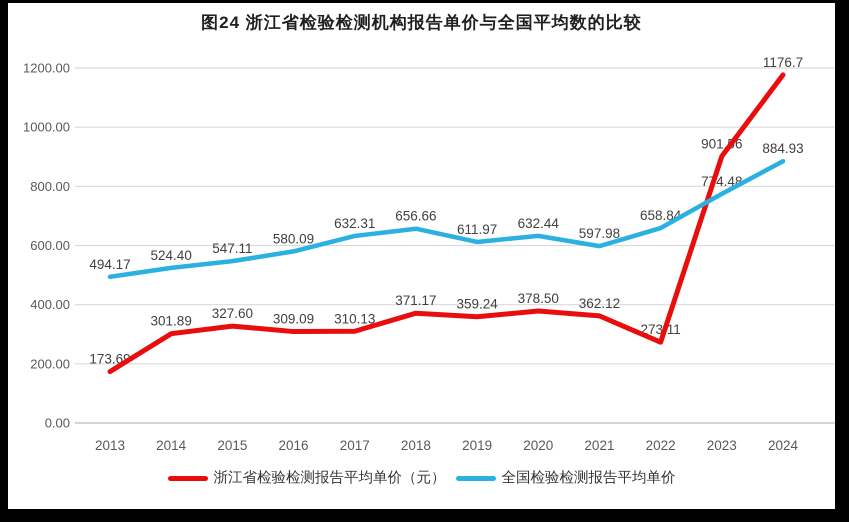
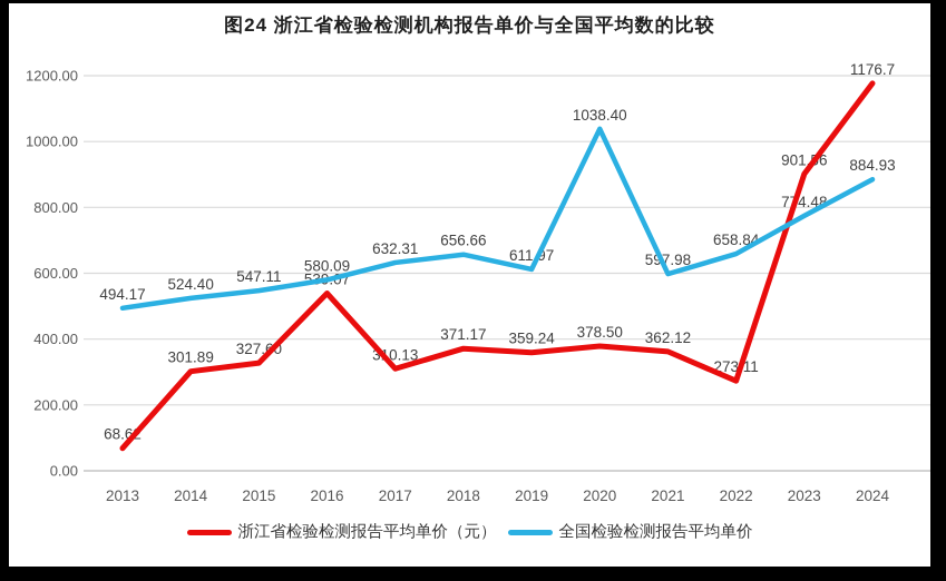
浙江省检验检测报告平均单价（元）/2013: 173.69 -> 68.62
浙江省检验检测报告平均单价（元）/2016: 309.09 -> 539.07
全国检验检测报告平均单价/2020: 632.44 -> 1038.40
